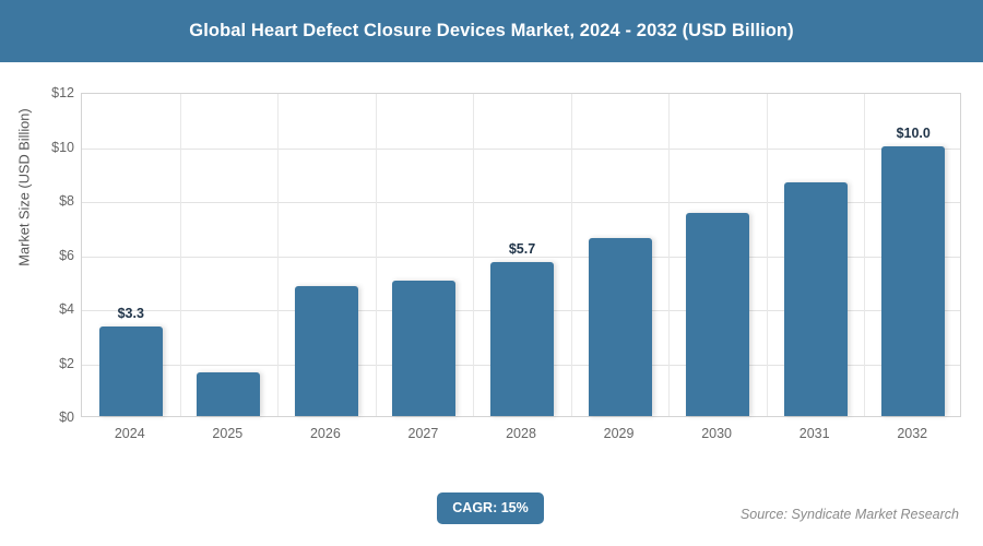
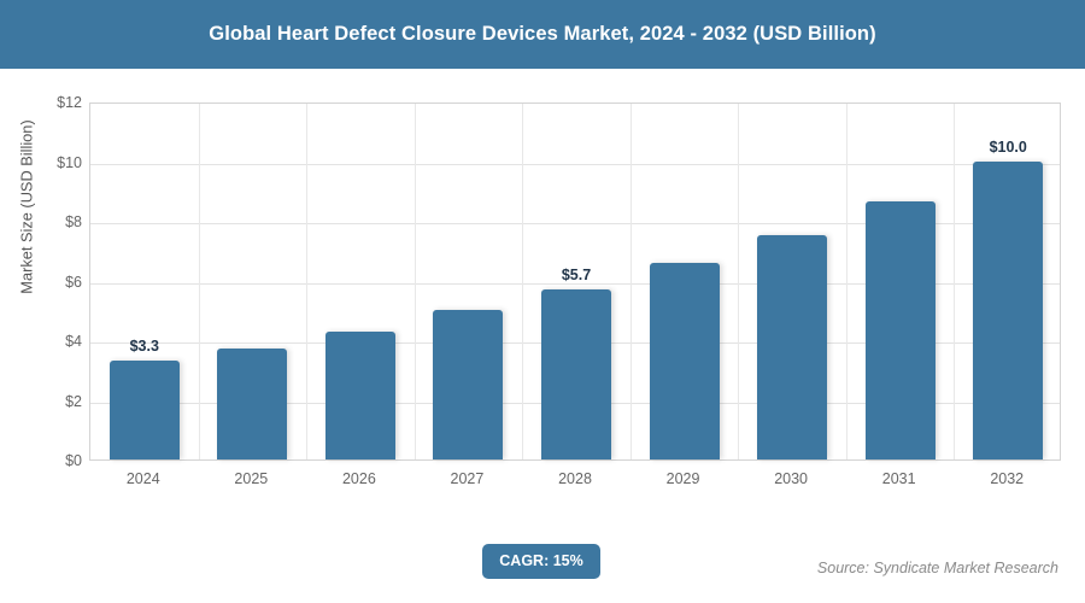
2025: $1.6 -> $3.7
2026: $4.8 -> $4.3
